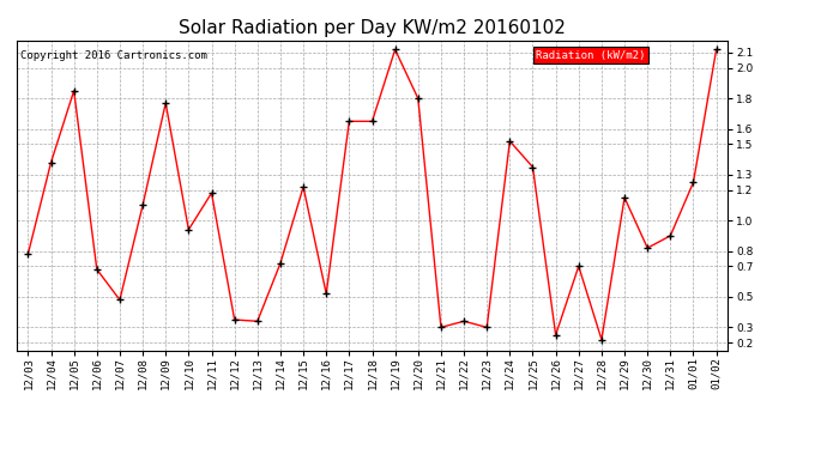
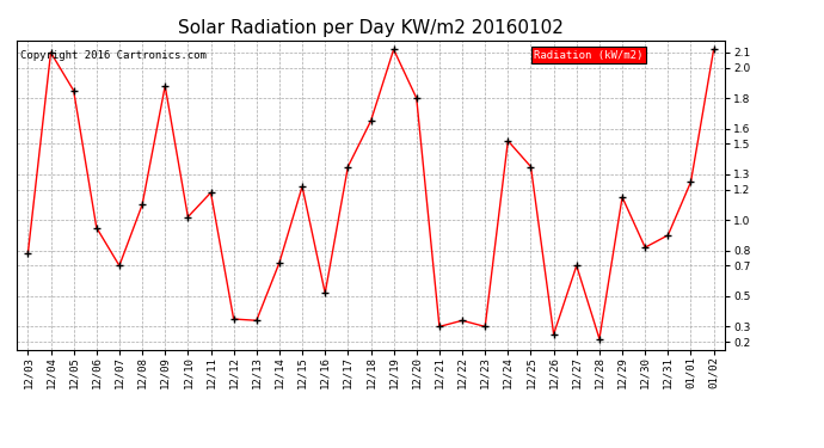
12/04: 1.38 -> 2.10
12/06: 0.68 -> 0.95
12/07: 0.48 -> 0.70
12/09: 1.77 -> 1.88
12/10: 0.94 -> 1.02
12/17: 1.65 -> 1.35
